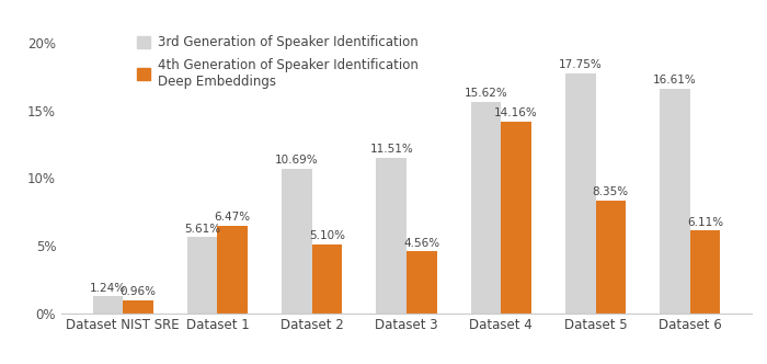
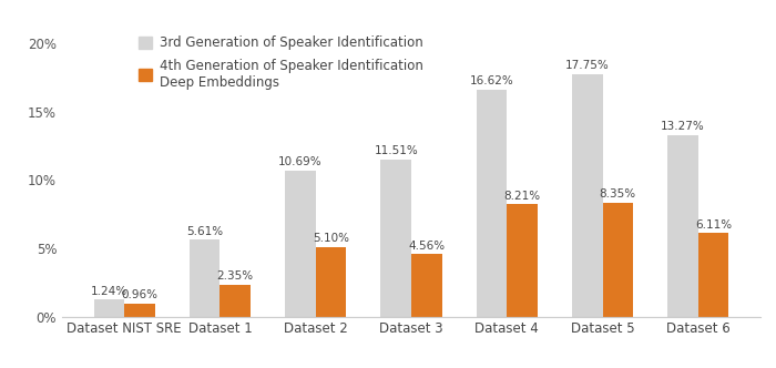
4th Generation of Speaker Identification Deep Embeddings/Dataset 1: 6.47% -> 2.35%
3rd Generation of Speaker Identification/Dataset 4: 15.62% -> 16.62%
4th Generation of Speaker Identification Deep Embeddings/Dataset 4: 14.16% -> 8.21%
3rd Generation of Speaker Identification/Dataset 6: 16.61% -> 13.27%
